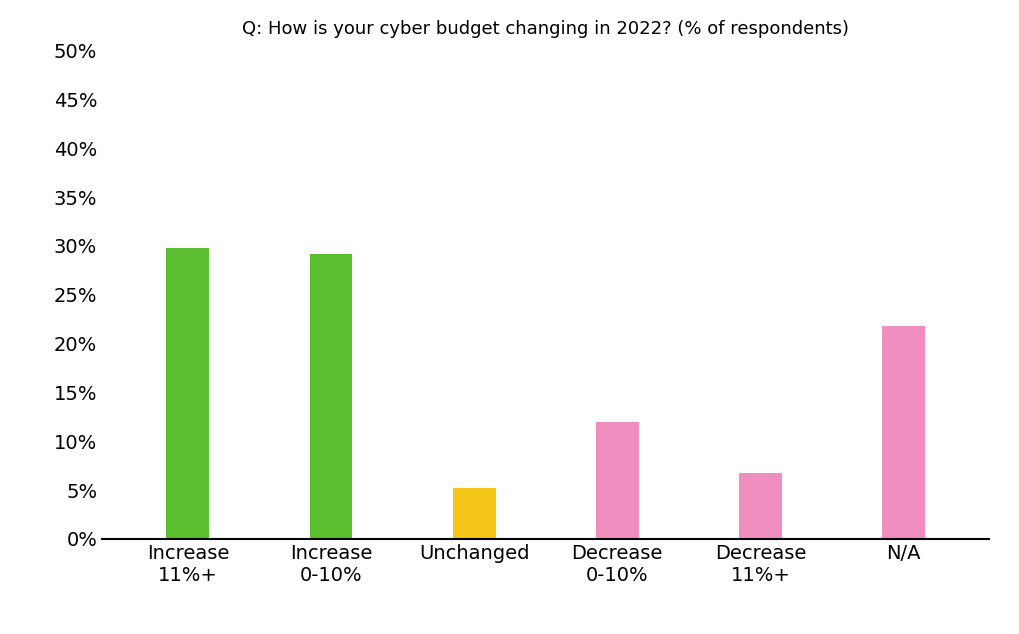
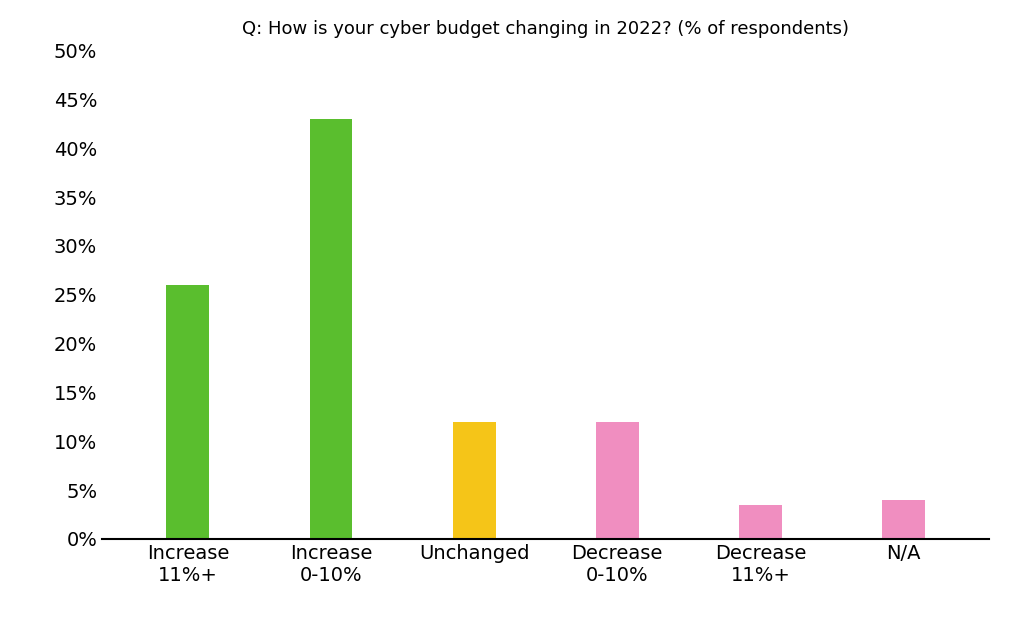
Increase 11%+: 29.8% -> 26.0%
Increase 0-10%: 29.2% -> 43.0%
Unchanged: 5.2% -> 12.0%
Decrease 11%+: 6.8% -> 3.5%
N/A: 21.8% -> 4.0%
